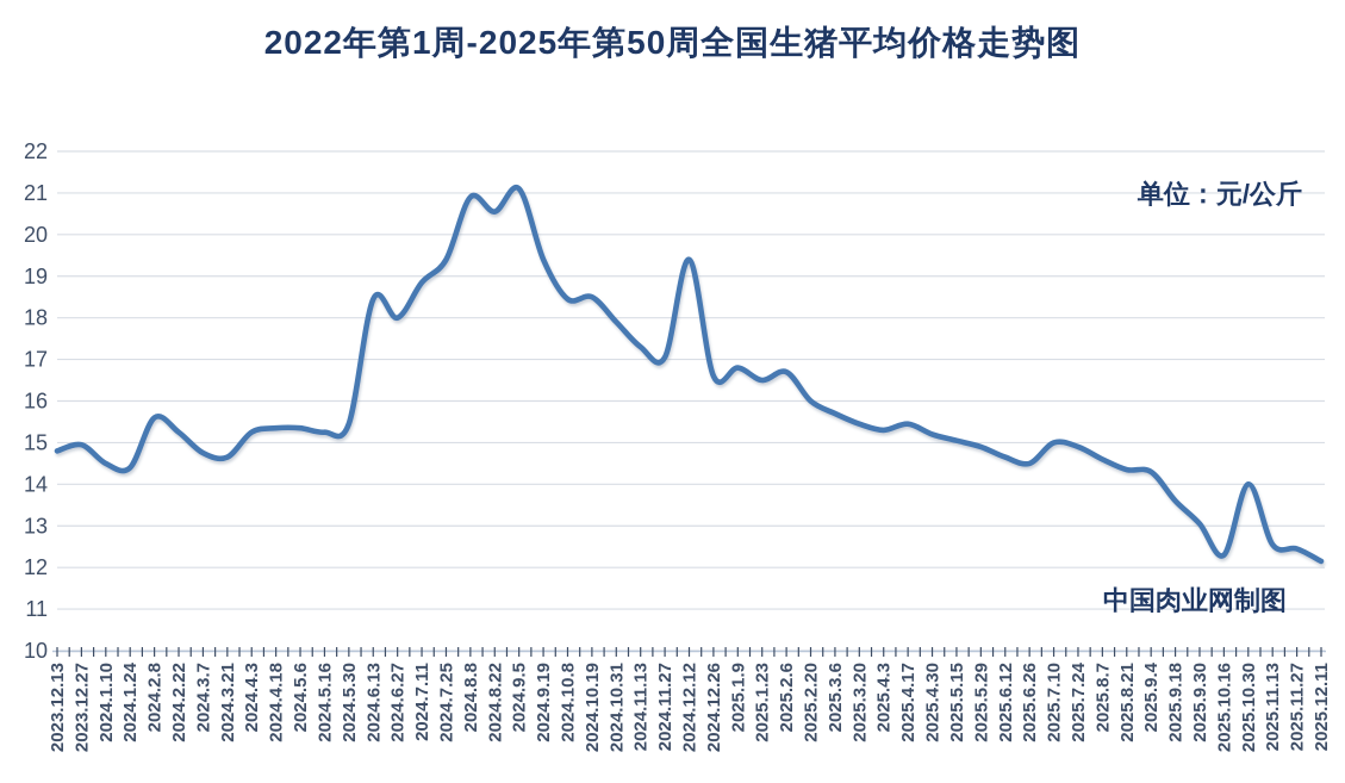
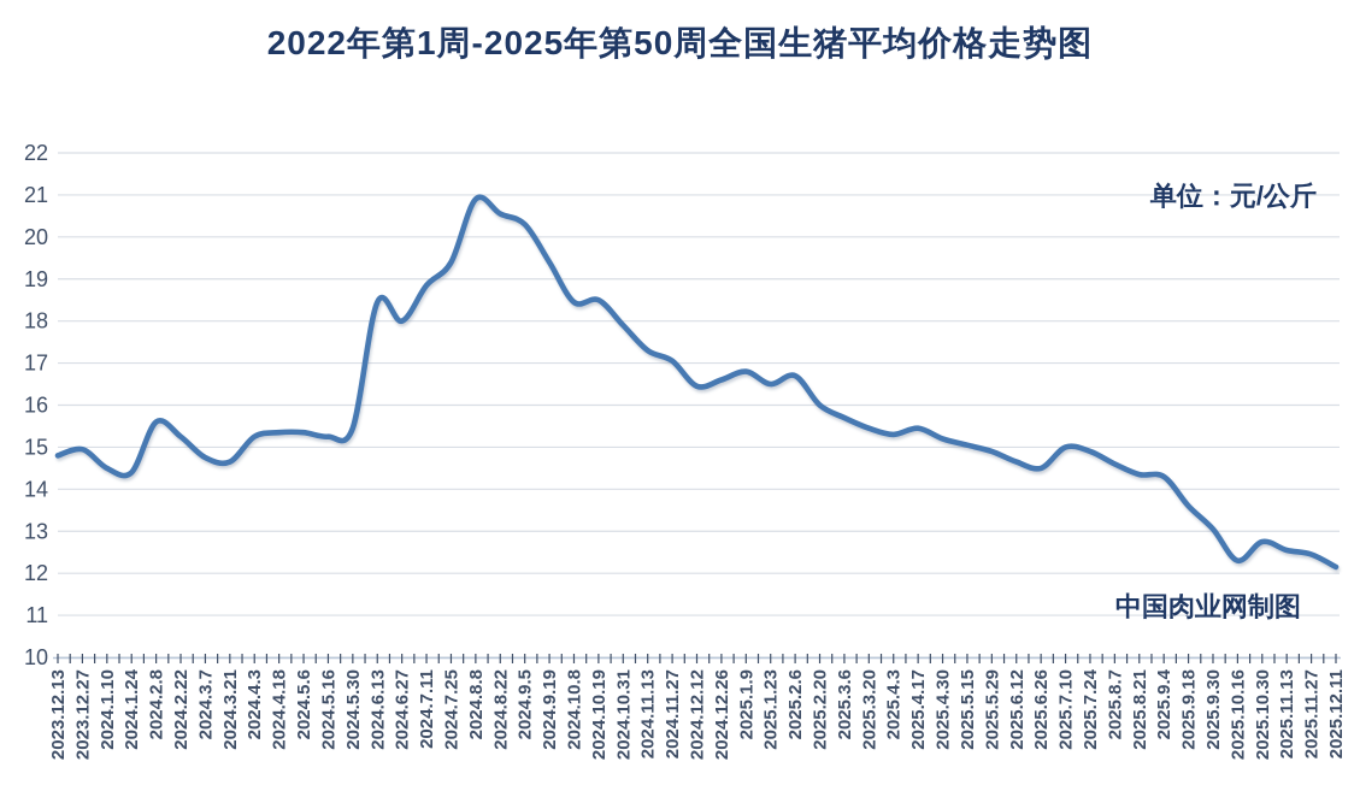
2024.9.5: 21.1 -> 20.3
2024.12.12: 19.4 -> 16.4
2025.10.30: 14.0 -> 12.8
